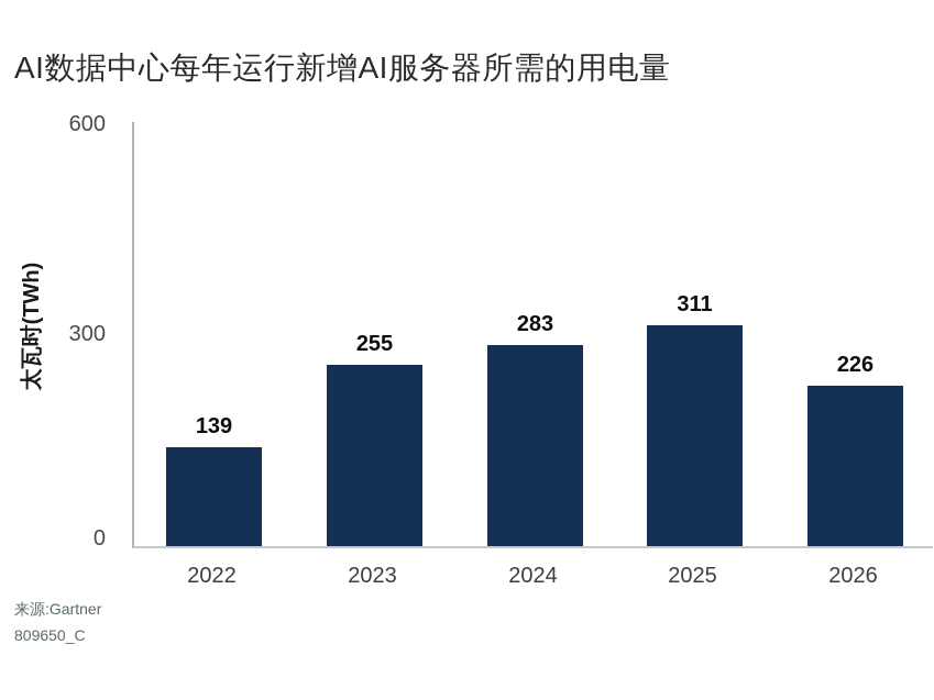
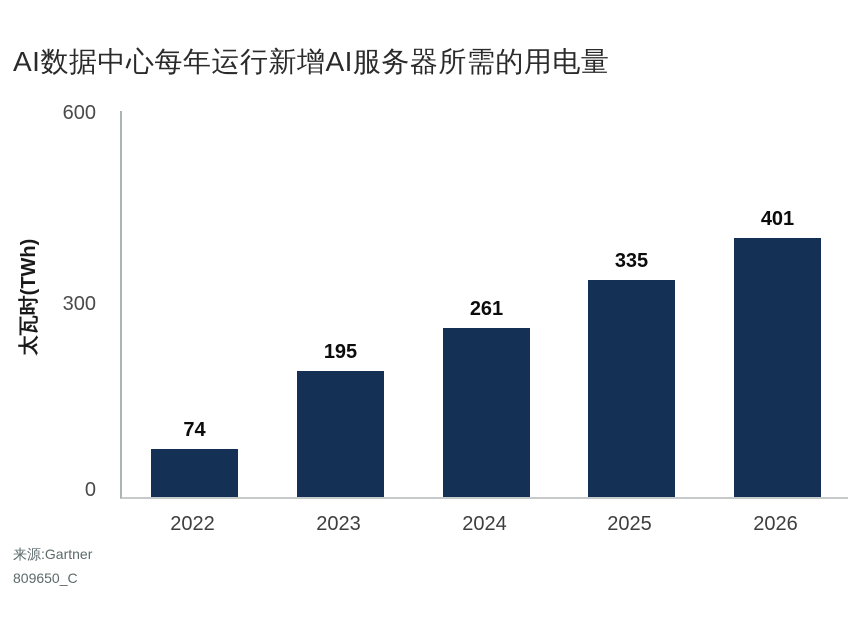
2022: 139 -> 74
2023: 255 -> 195
2024: 283 -> 261
2025: 311 -> 335
2026: 226 -> 401
